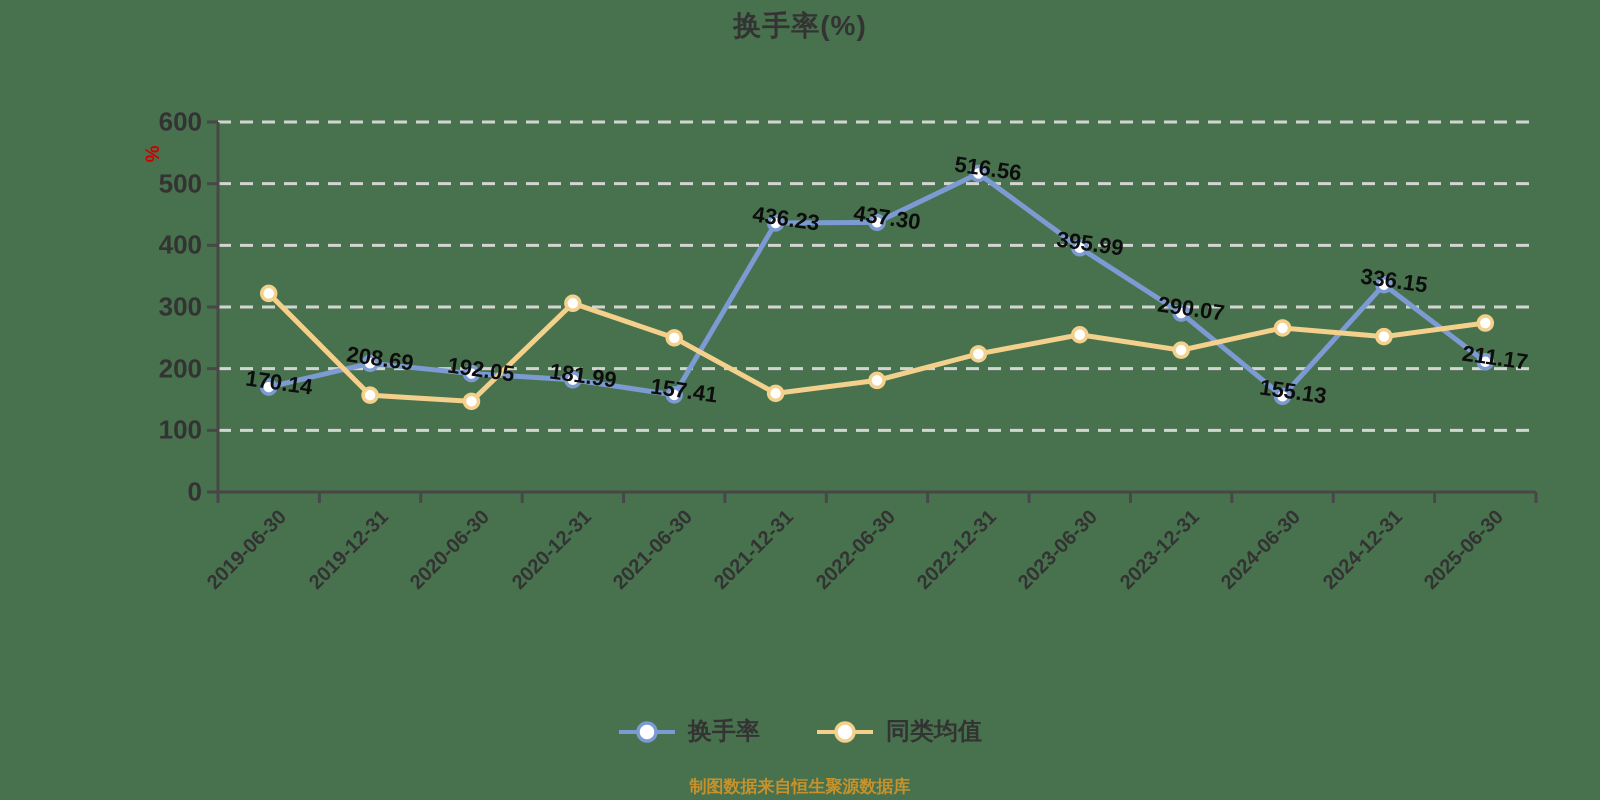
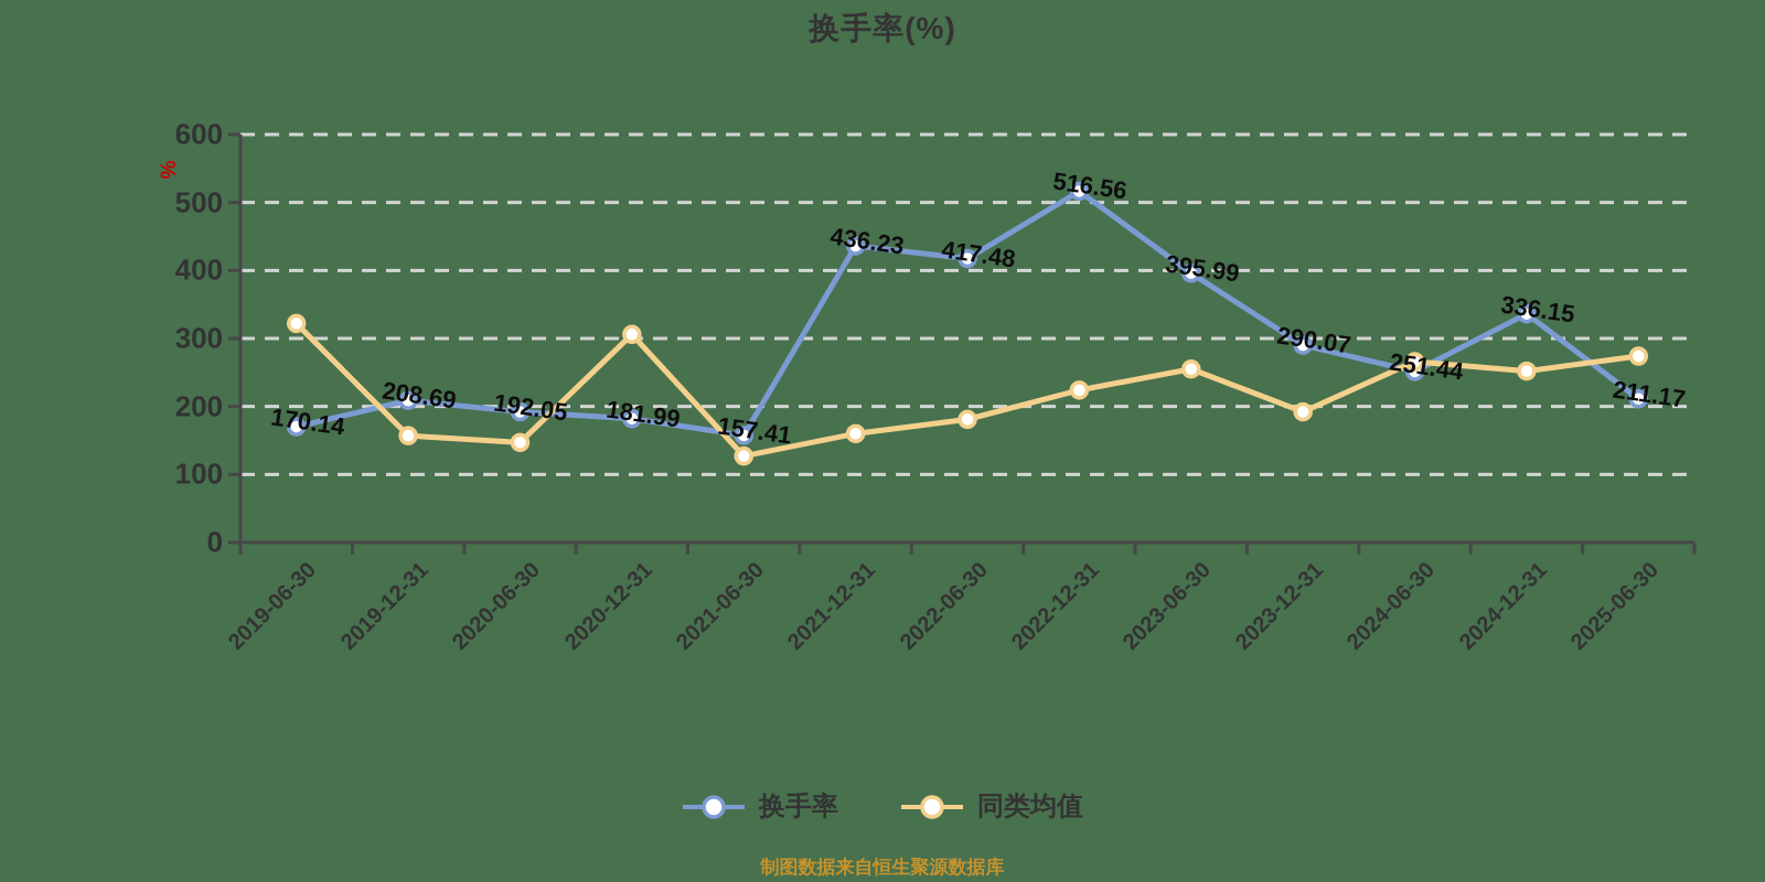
同类均值/2021-06-30: 250 -> 130
换手率/2022-06-30: 437.30 -> 417.48
同类均值/2023-12-31: 230 -> 190
换手率/2024-06-30: 155.13 -> 251.44
